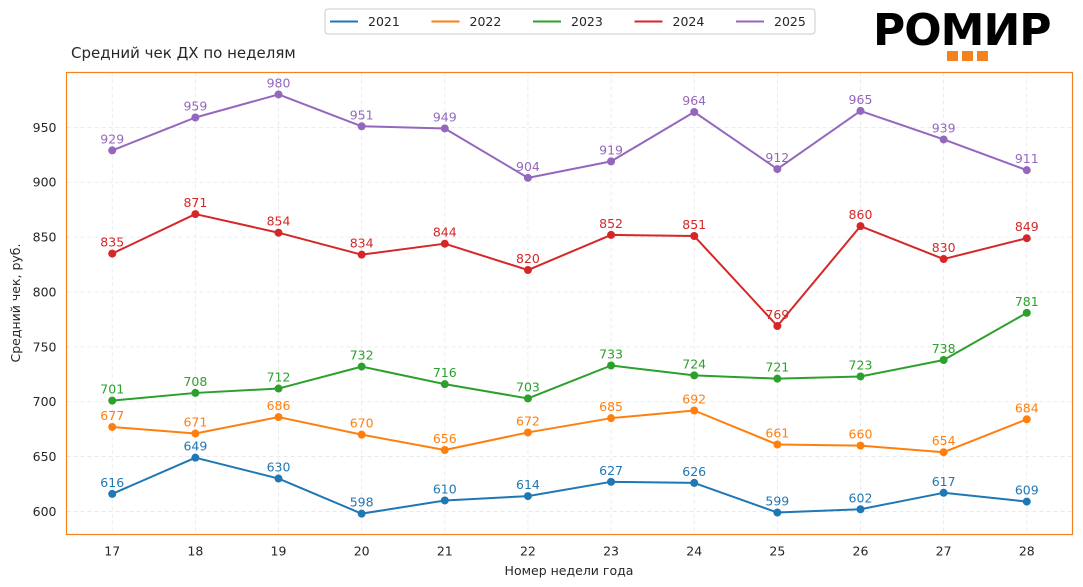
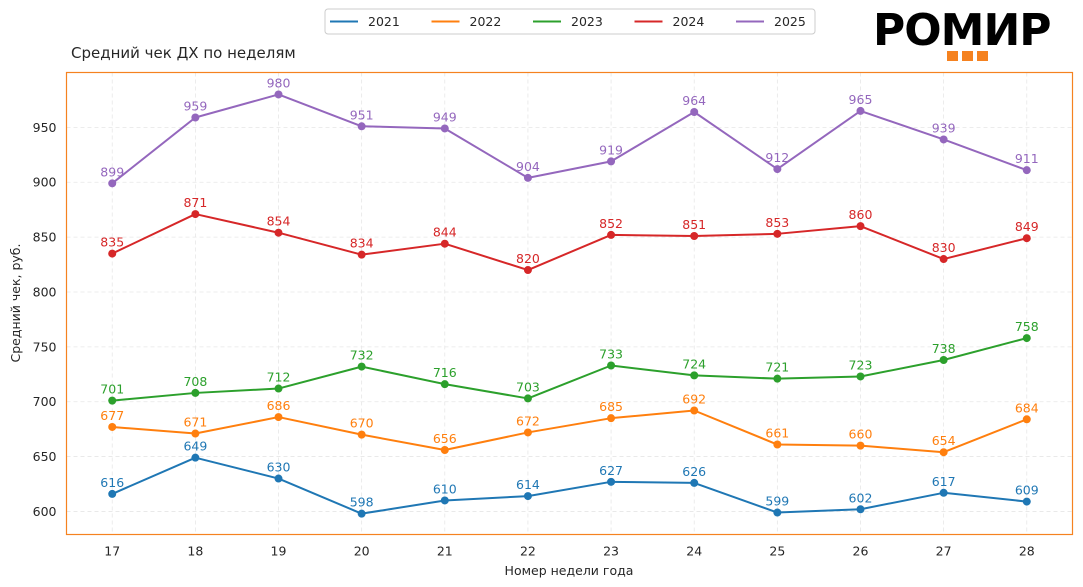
2025/17: 929 -> 899
2024/25: 769 -> 853
2023/28: 781 -> 758
